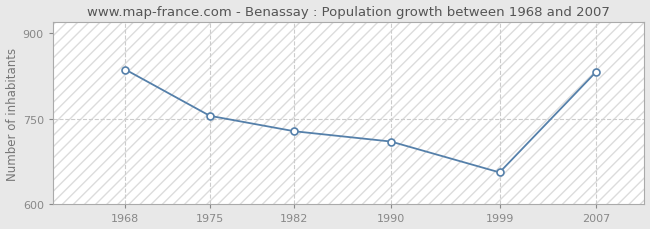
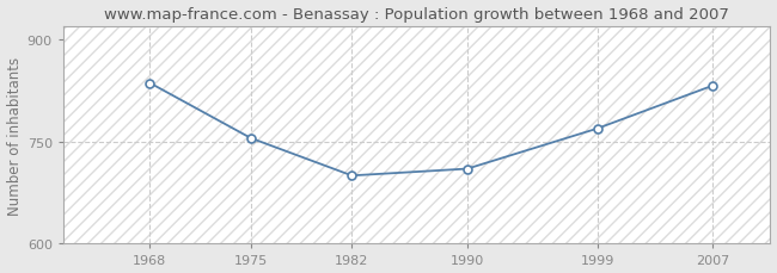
1982: 728 -> 700
1999: 656 -> 769
